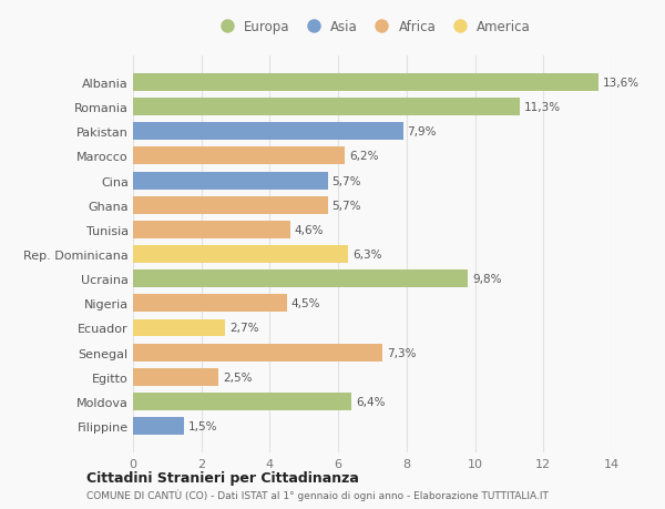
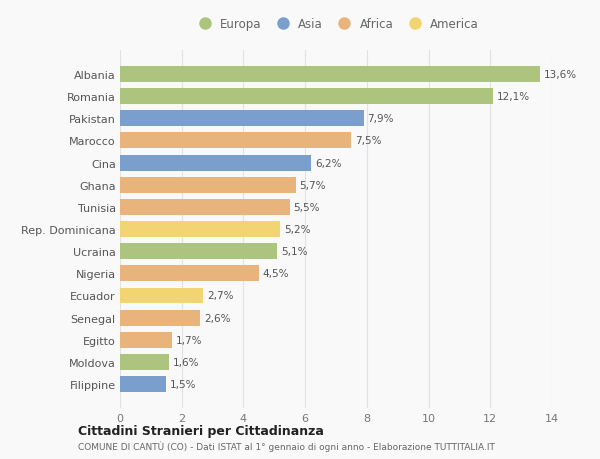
Romania: 11,3% -> 12,1%
Marocco: 6,2% -> 7,5%
Cina: 5,7% -> 6,2%
Tunisia: 4,6% -> 5,5%
Rep. Dominicana: 6,3% -> 5,2%
Ucraina: 9,8% -> 5,1%
Senegal: 7,3% -> 2,6%
Egitto: 2,5% -> 1,7%
Moldova: 6,4% -> 1,6%
